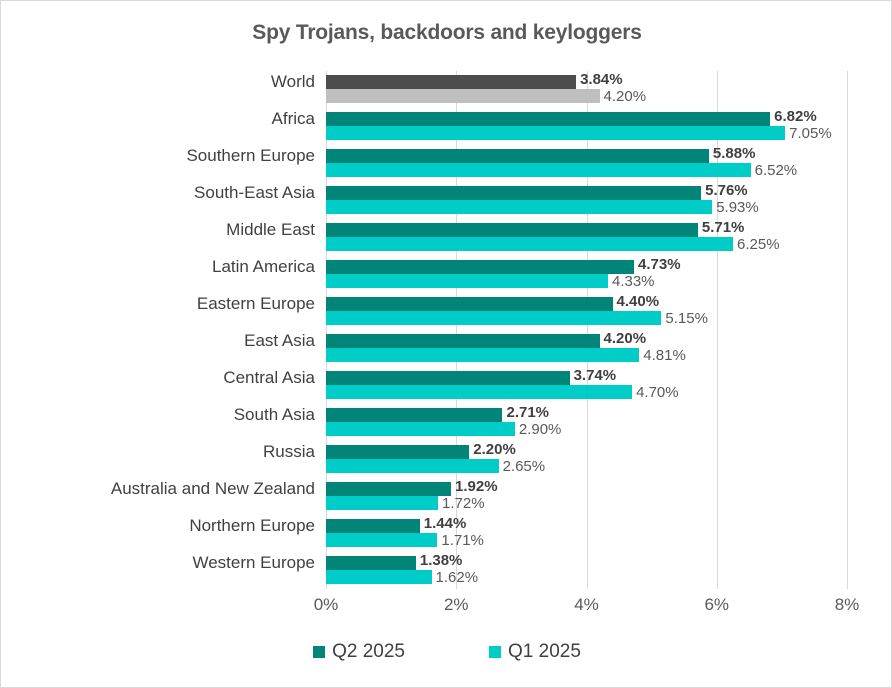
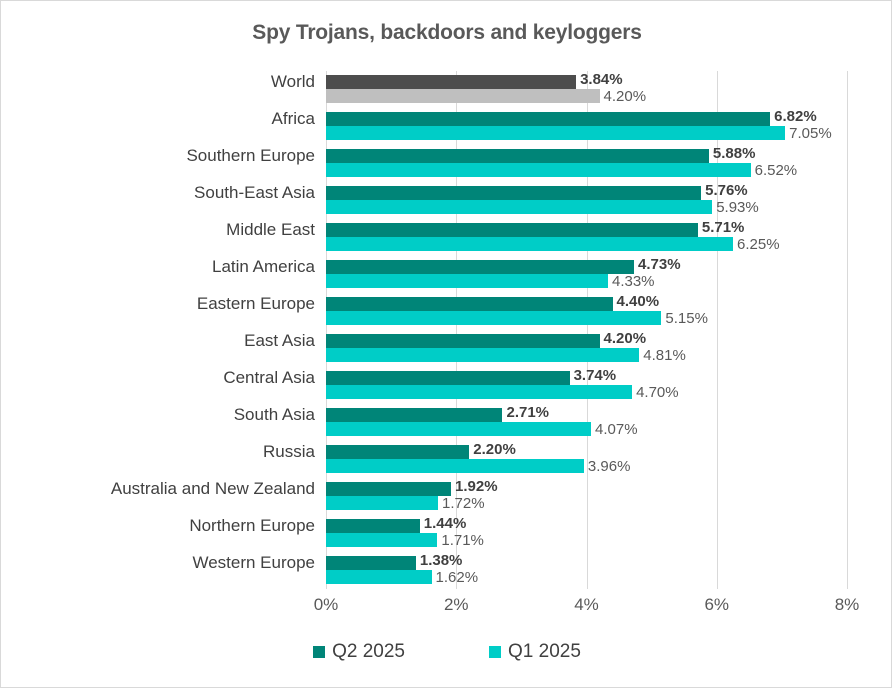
Q1 2025/South Asia: 2.90% -> 4.07%
Q1 2025/Russia: 2.65% -> 3.96%
